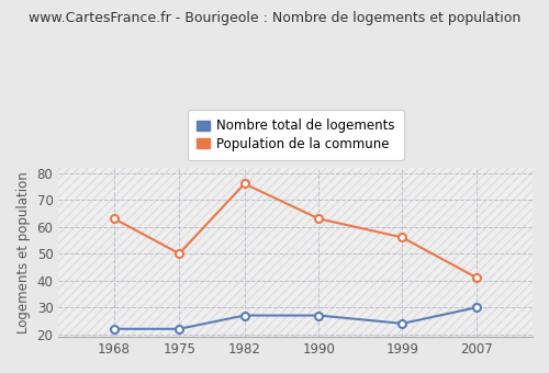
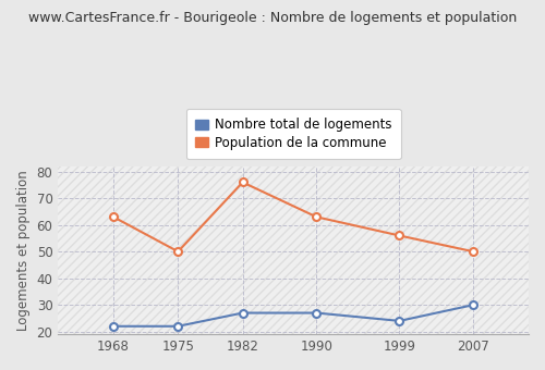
Population de la commune/2007: 41 -> 50
